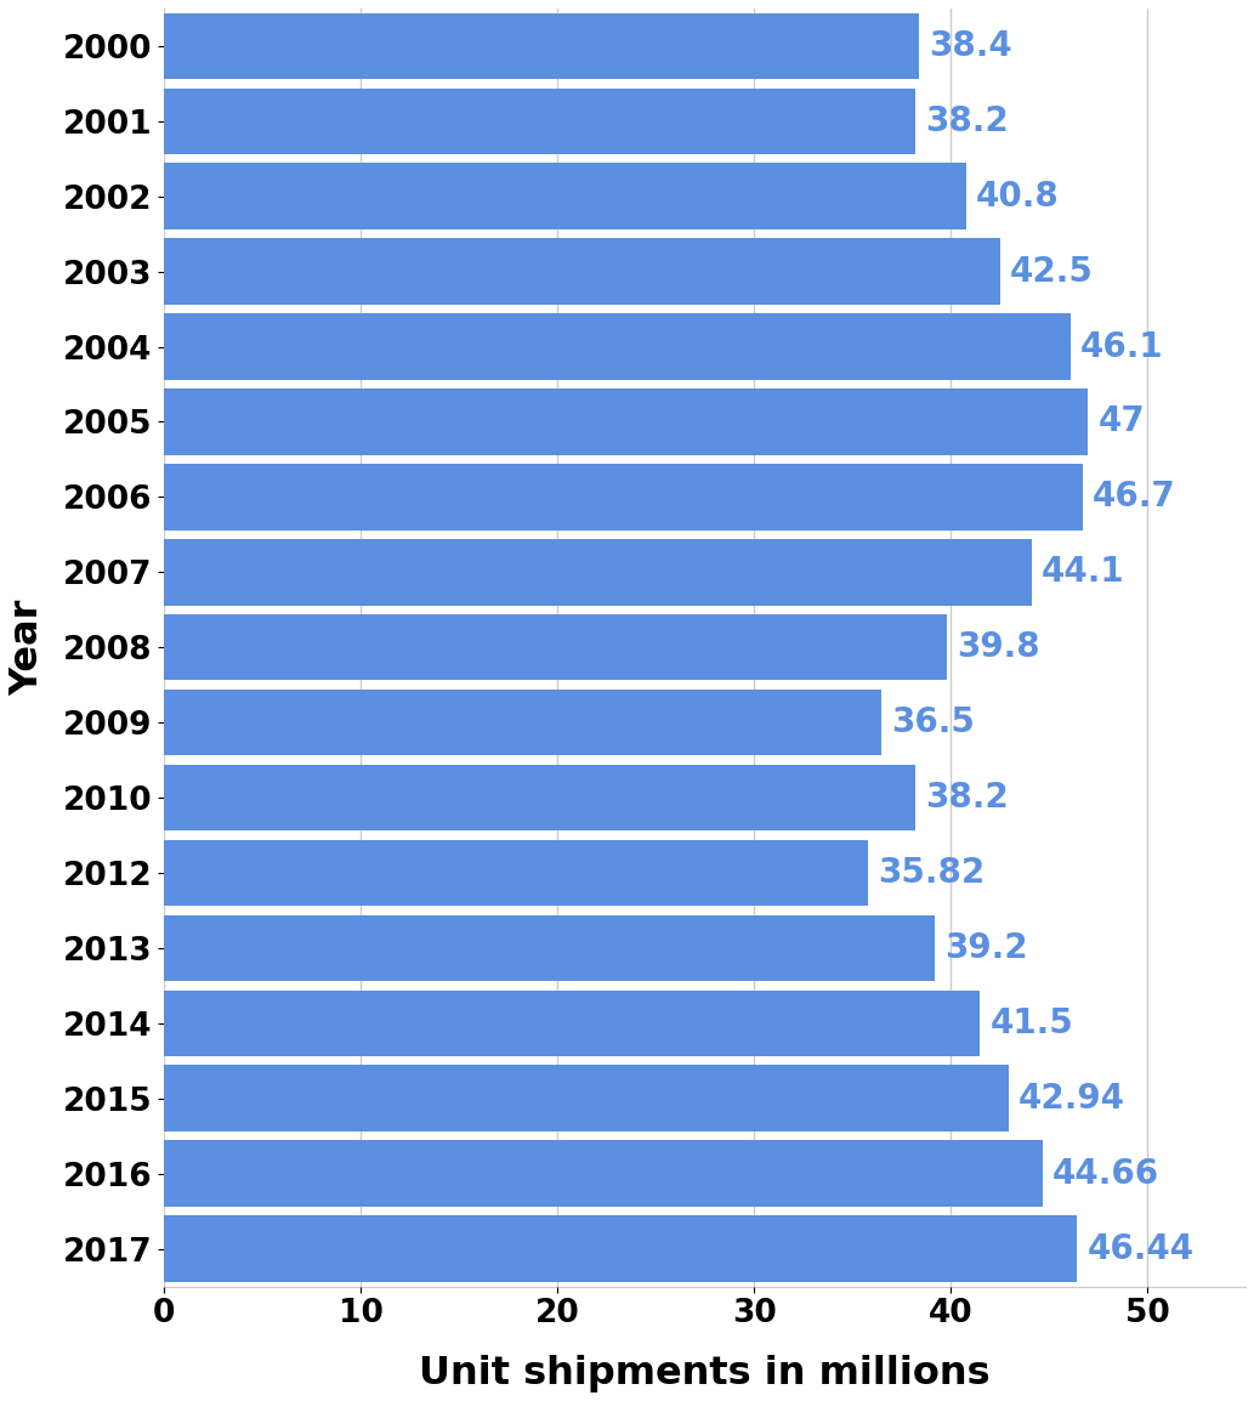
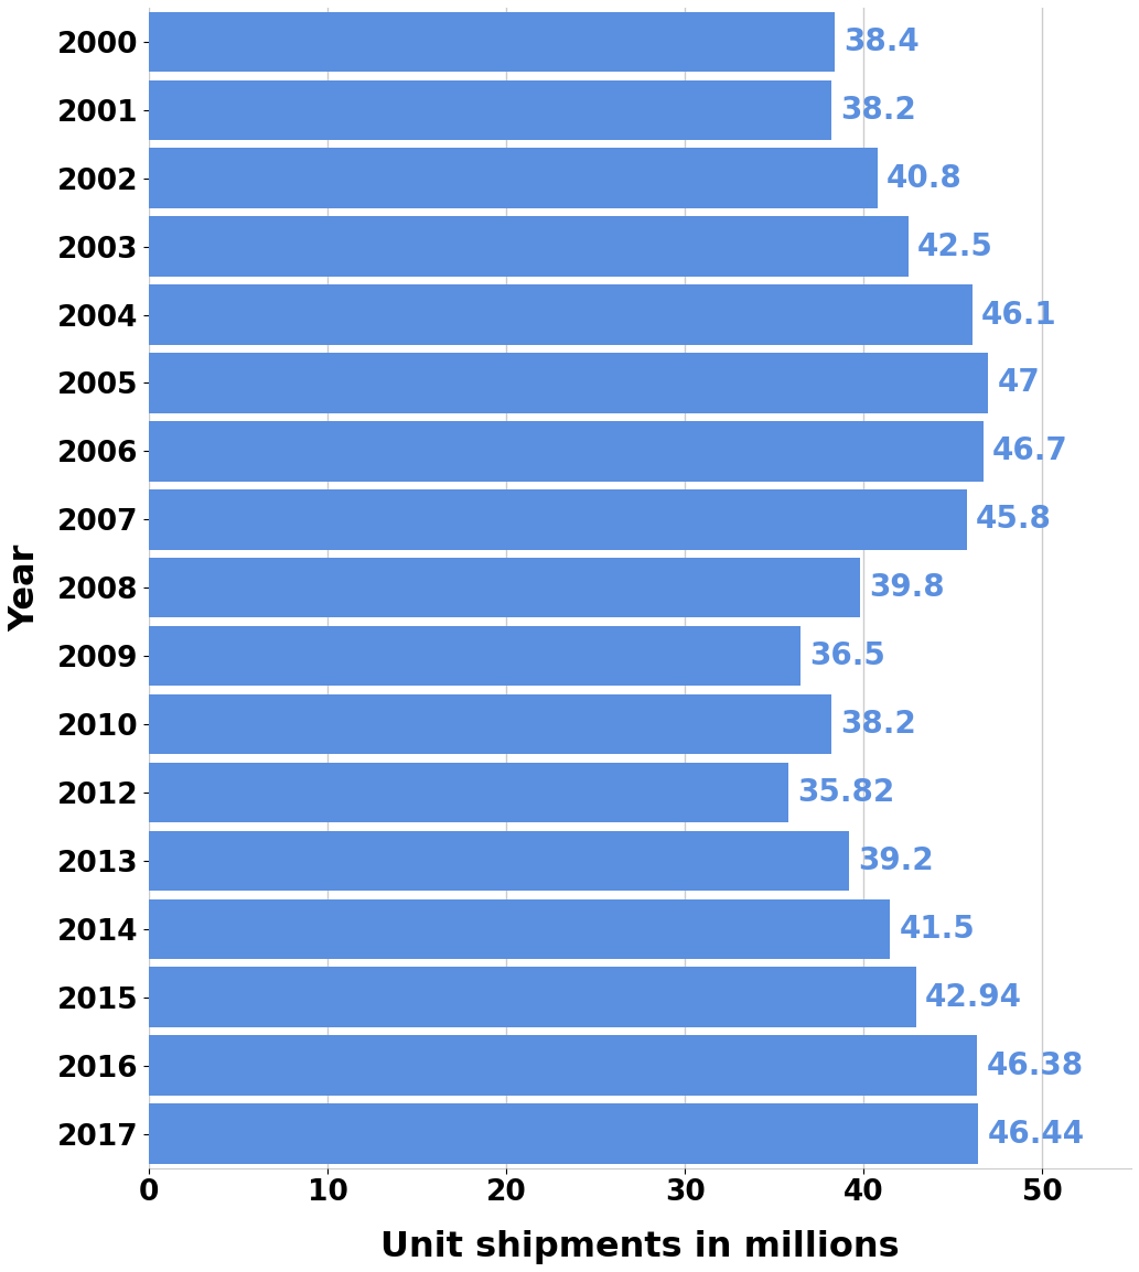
2007: 44.1 -> 45.8
2016: 44.66 -> 46.38
